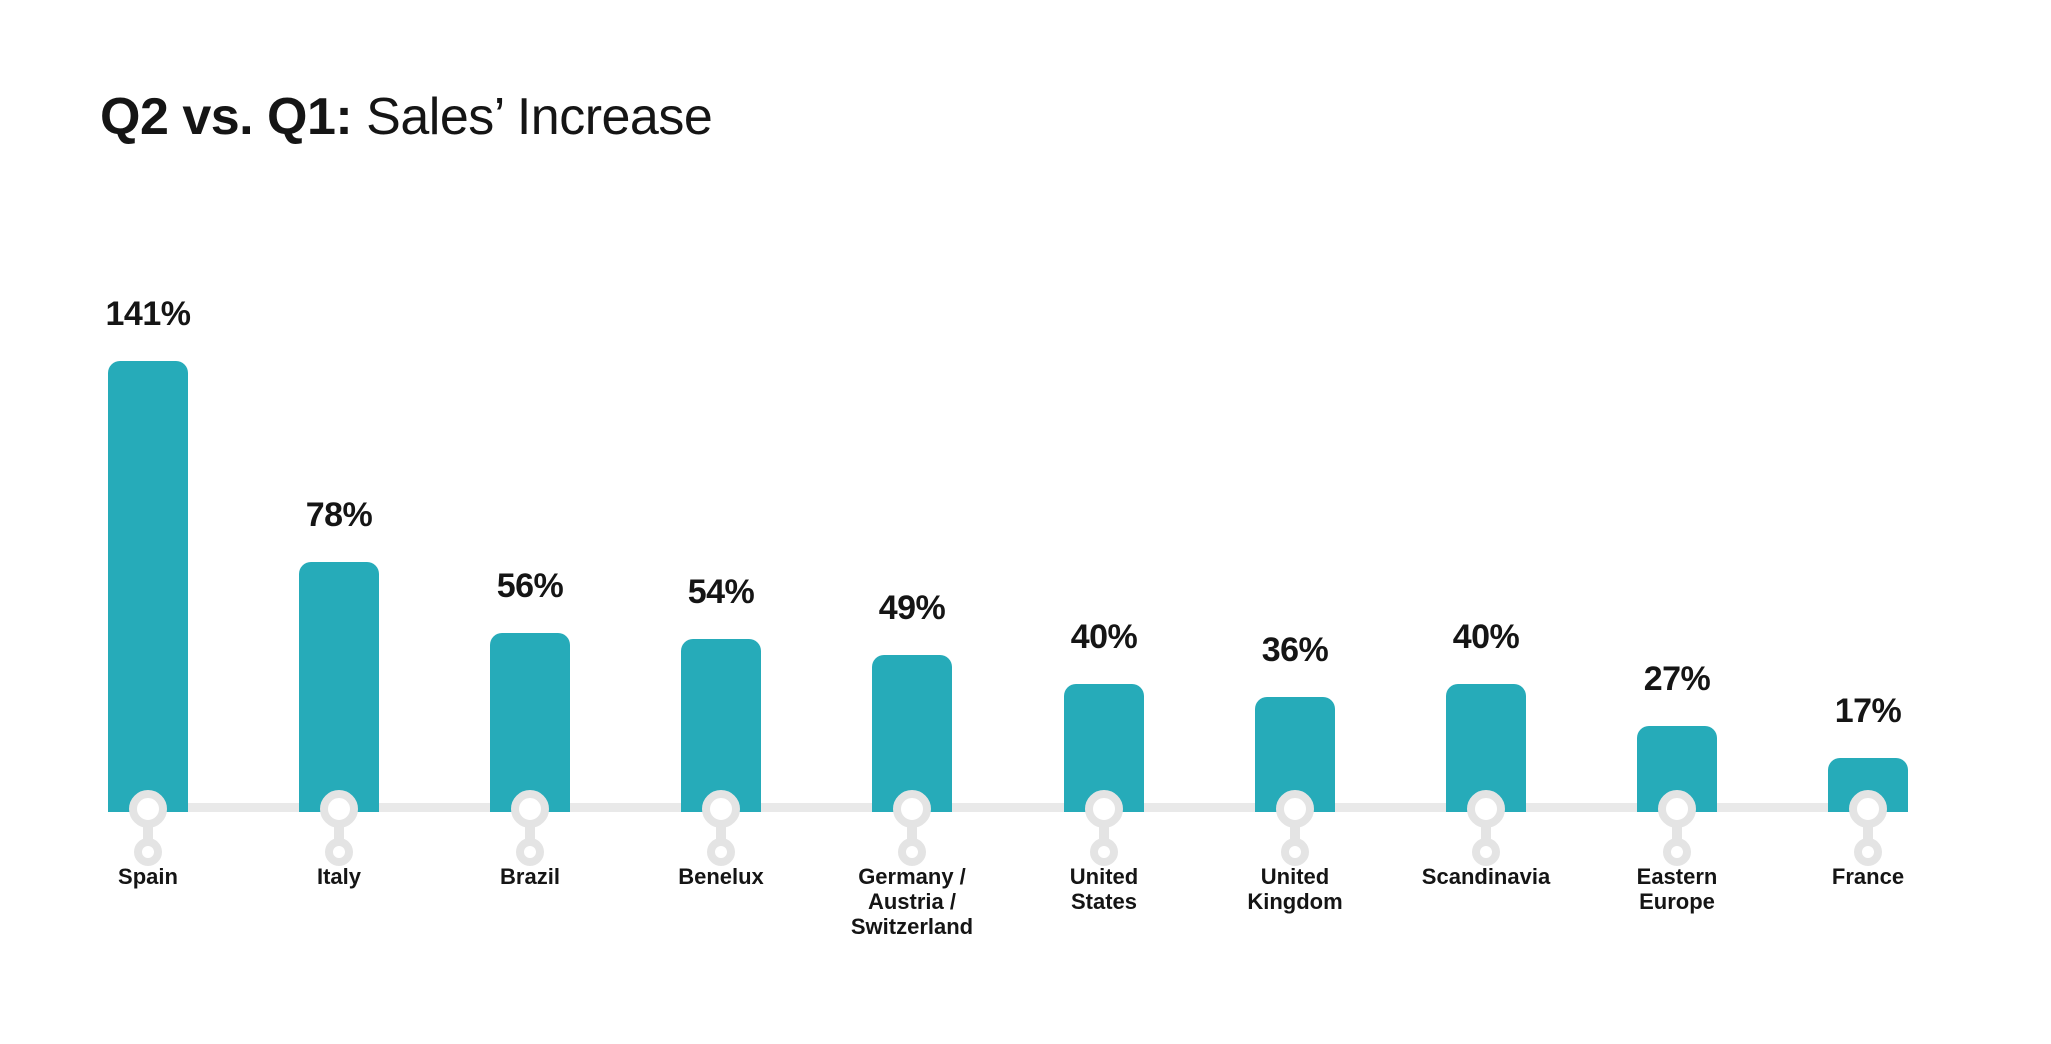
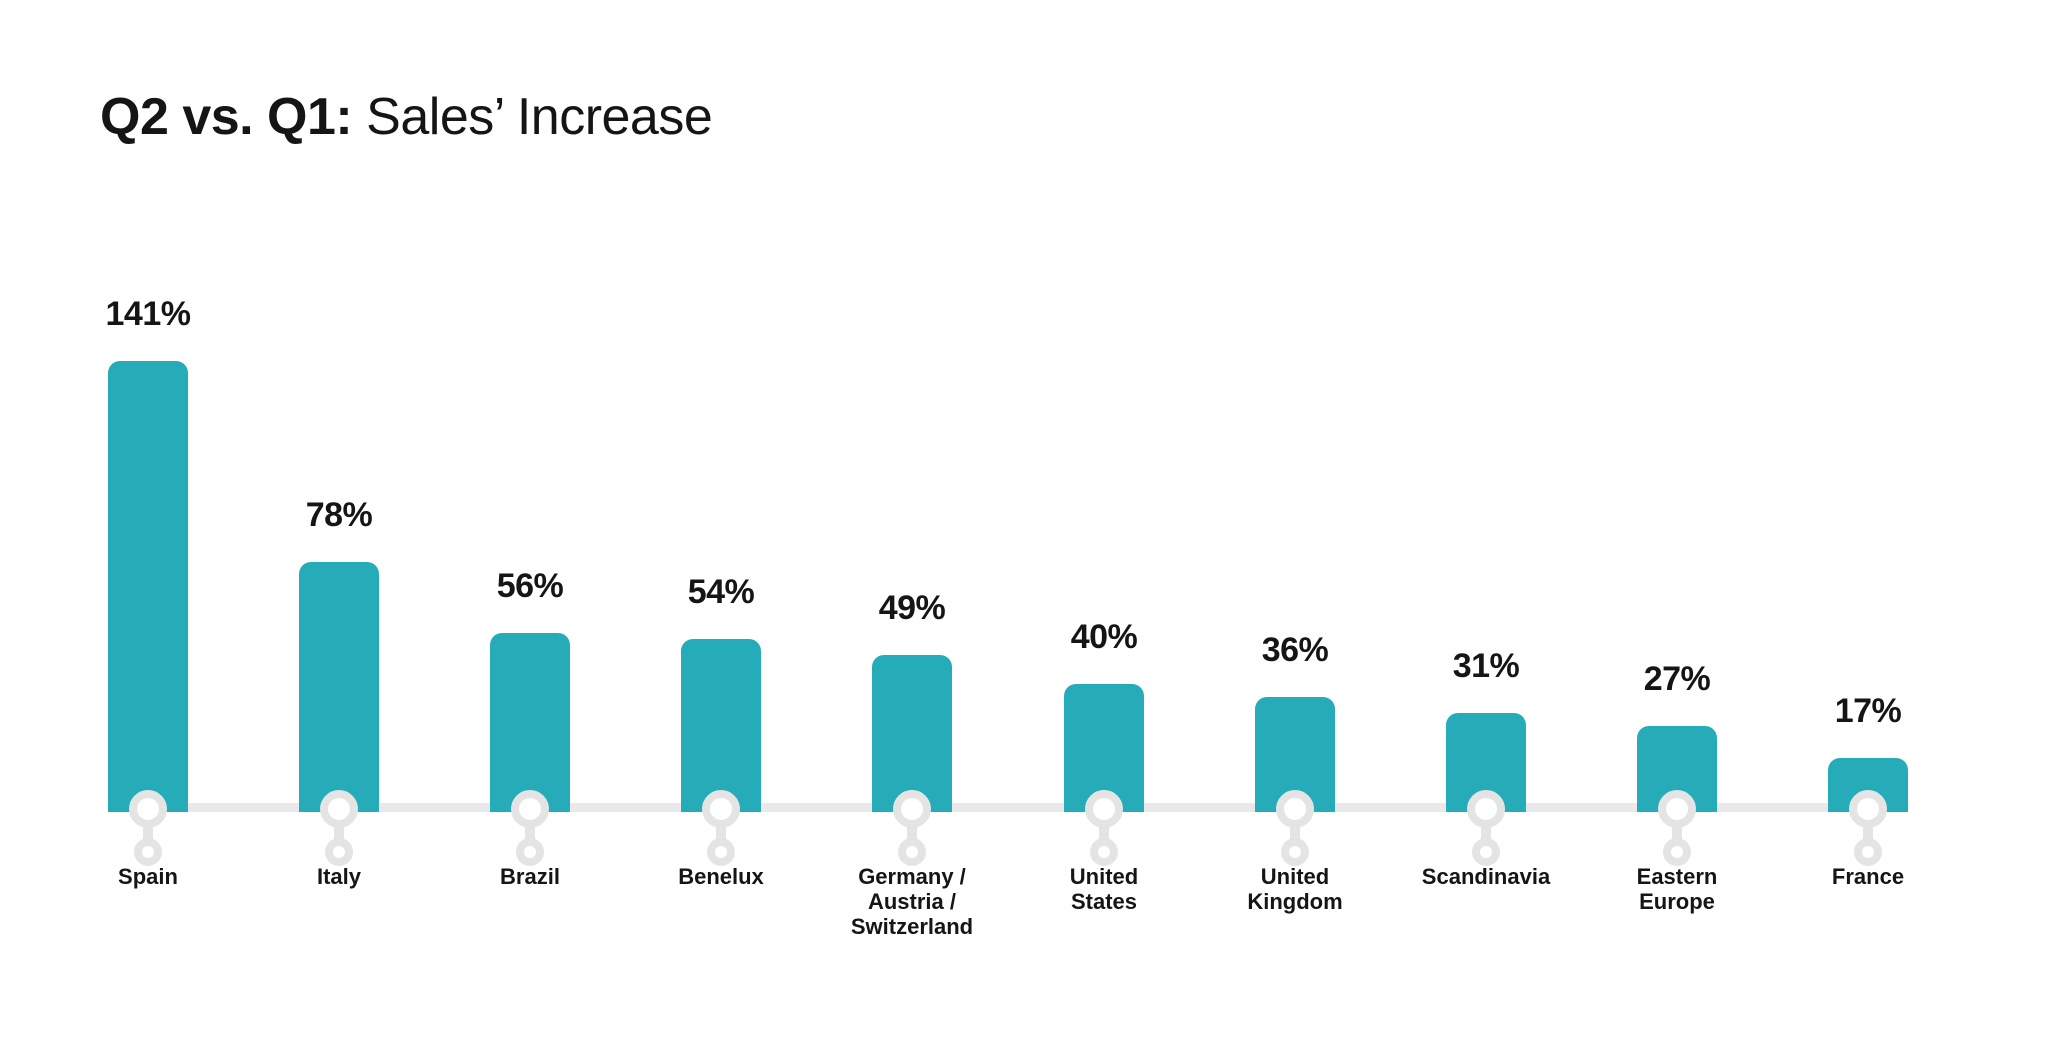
Scandinavia: 40% -> 31%
